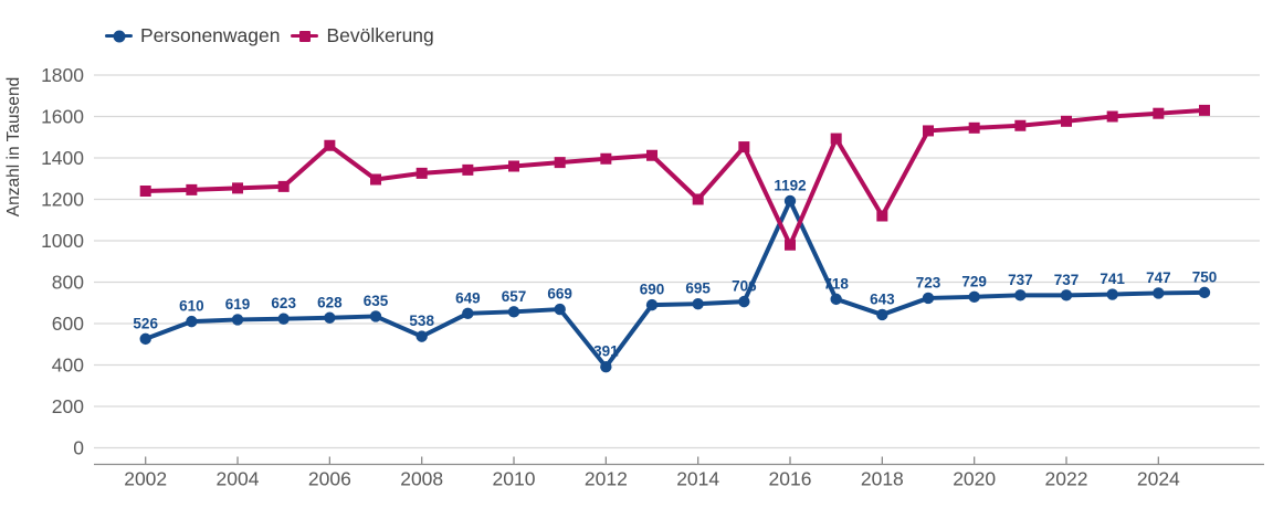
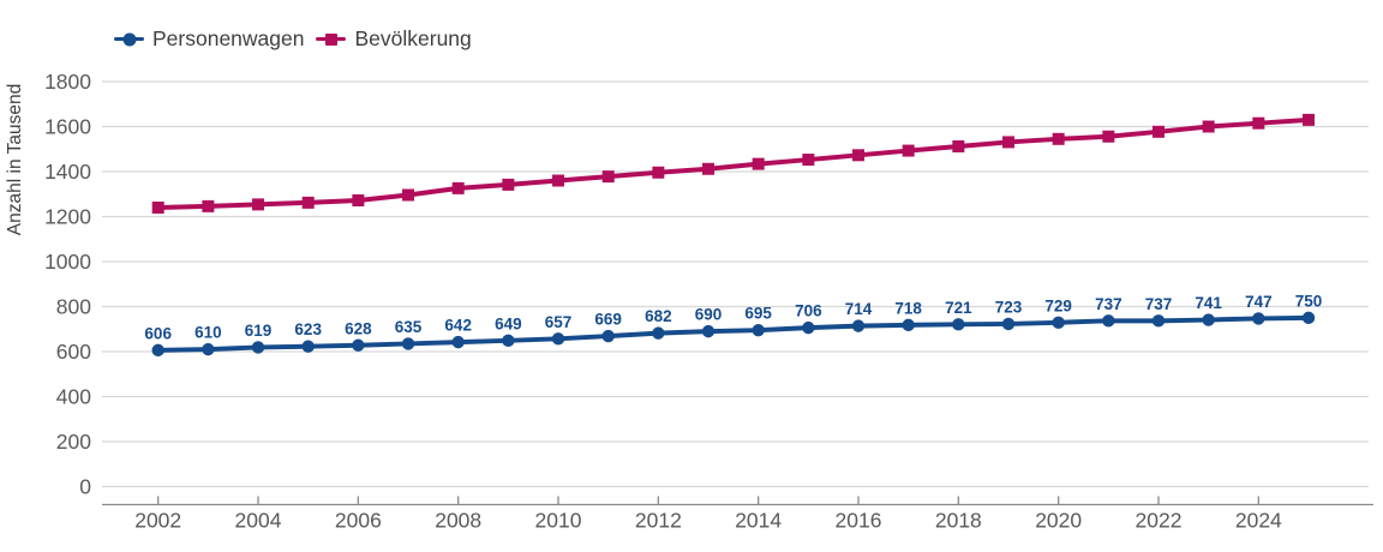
Personenwagen/2002: 526 -> 606
Bevölkerung/2006: 1460 -> 1270
Personenwagen/2008: 538 -> 642
Personenwagen/2012: 391 -> 682
Bevölkerung/2014: 1200 -> 1430
Personenwagen/2016: 1192 -> 714
Bevölkerung/2016: 980 -> 1470
Personenwagen/2018: 643 -> 721
Bevölkerung/2018: 1120 -> 1510
